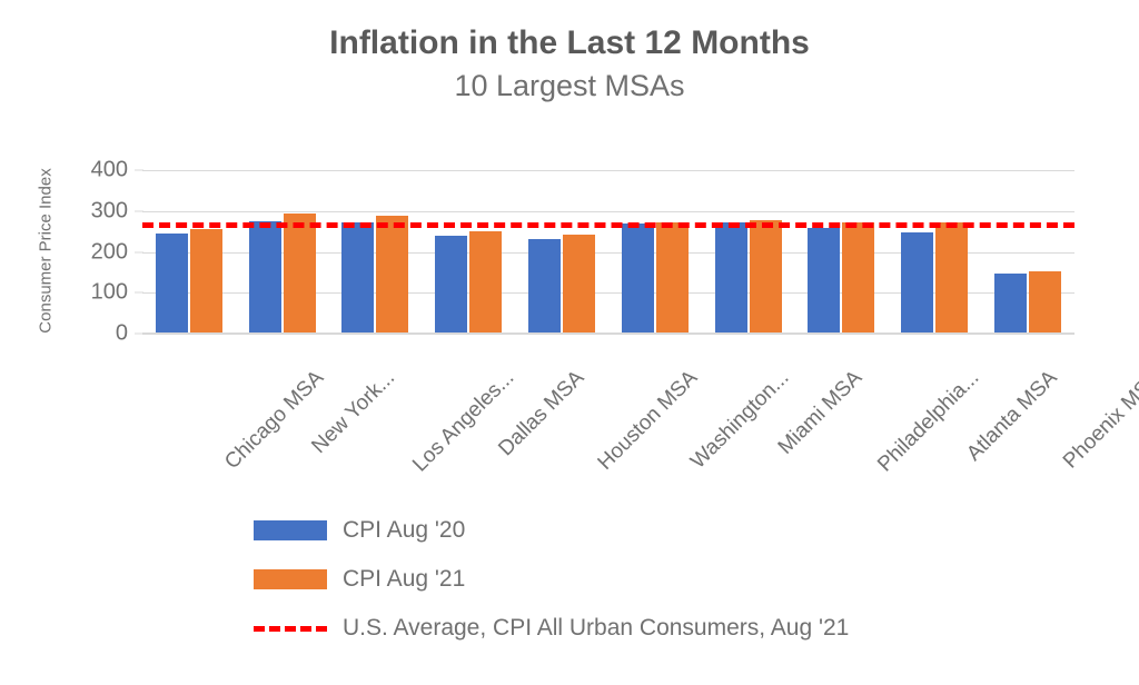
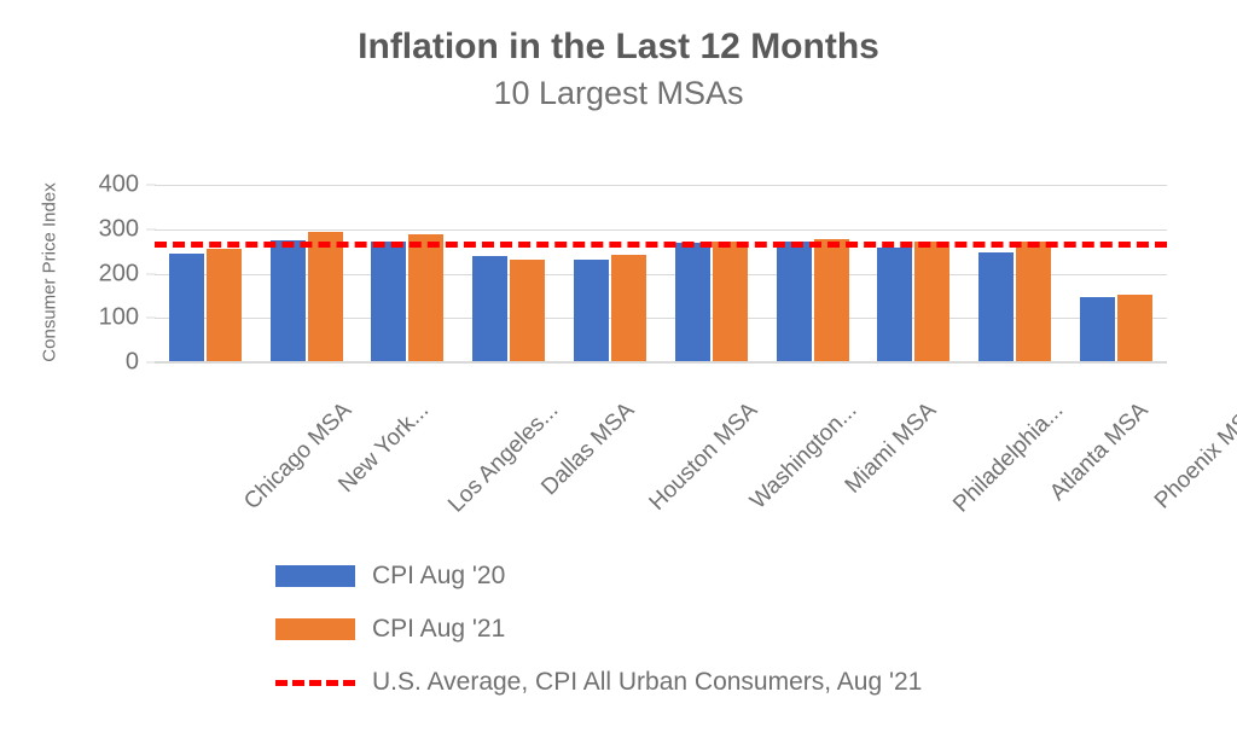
CPI Aug '21/Dallas MSA: 250 -> 230
